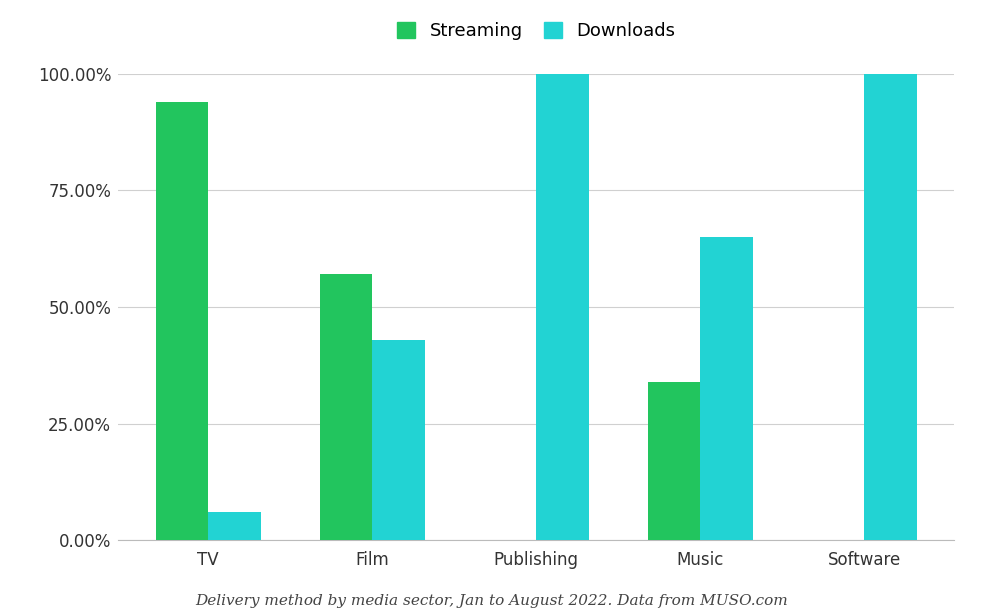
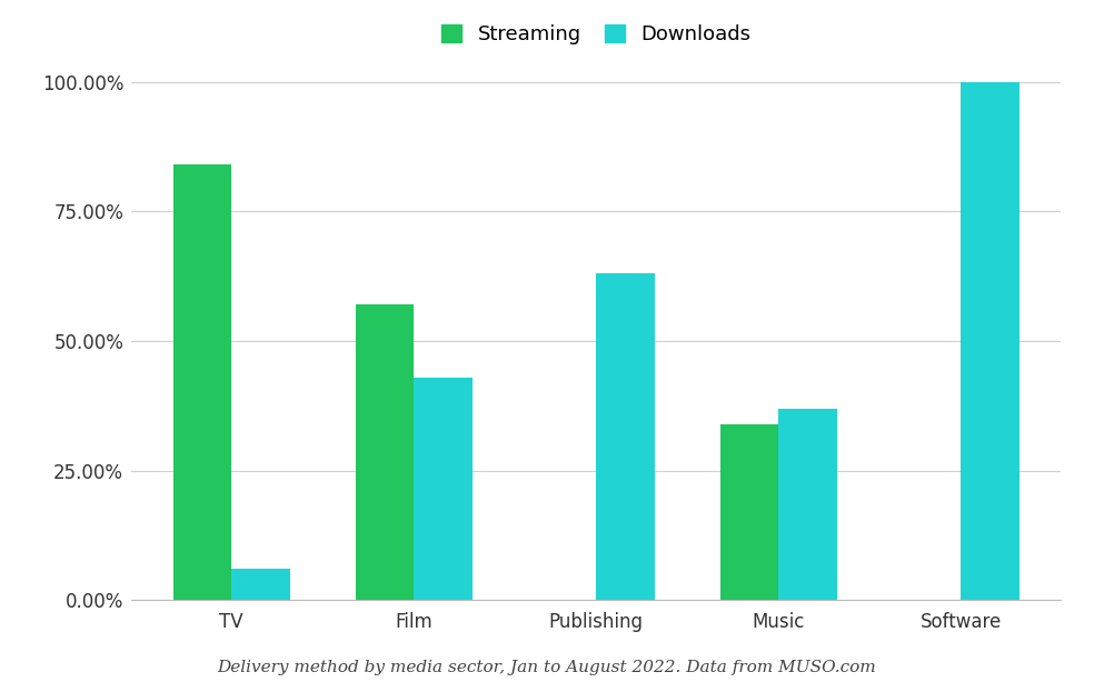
Streaming/TV: 94% -> 84%
Downloads/Publishing: 100% -> 63%
Downloads/Music: 65% -> 37%
